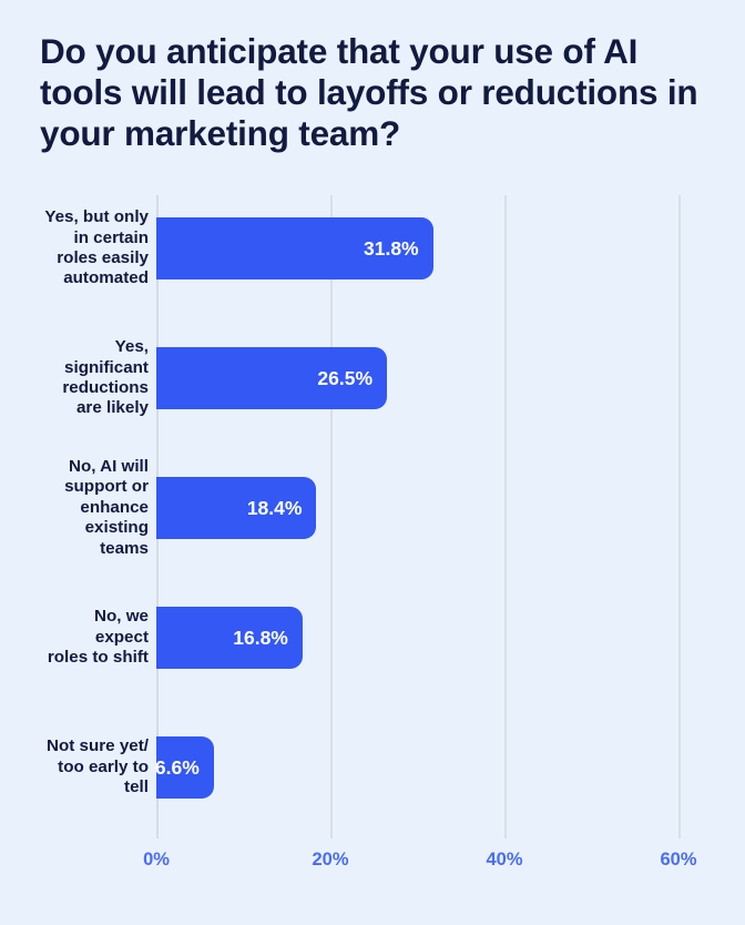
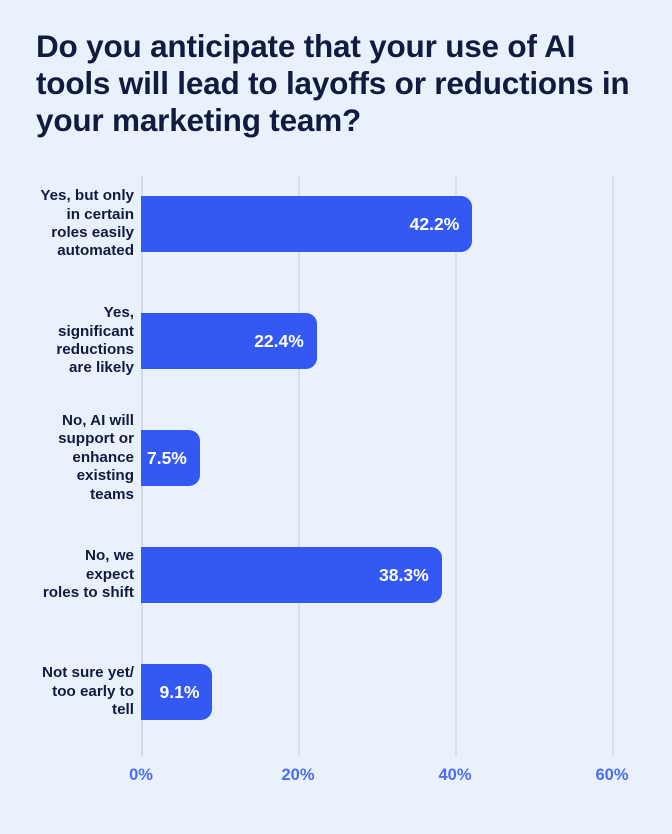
Yes, but only in certain roles easily automated: 31.8% -> 42.2%
Yes, significant reductions are likely: 26.5% -> 22.4%
No, AI will support or enhance existing teams: 18.4% -> 7.5%
No, we expect roles to shift: 16.8% -> 38.3%
Not sure yet/ too early to tell: 6.6% -> 9.1%
